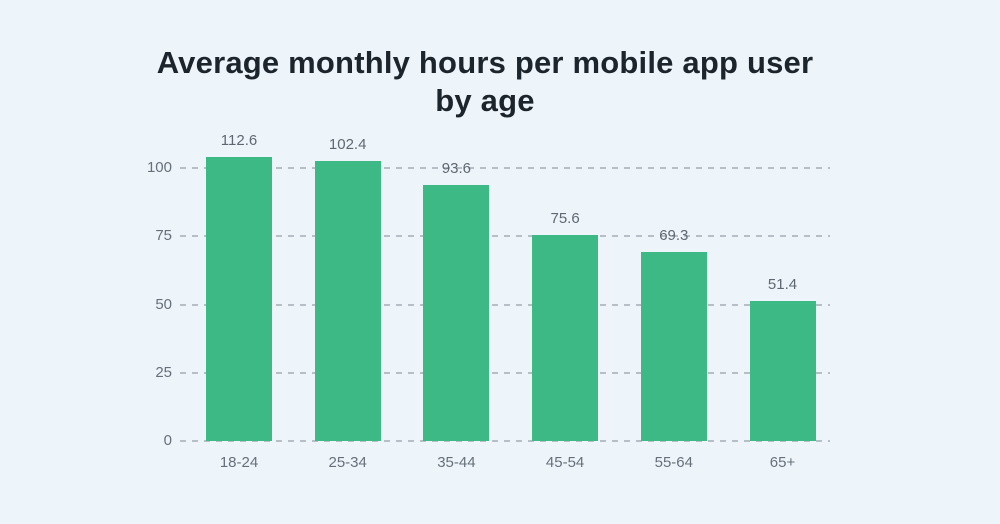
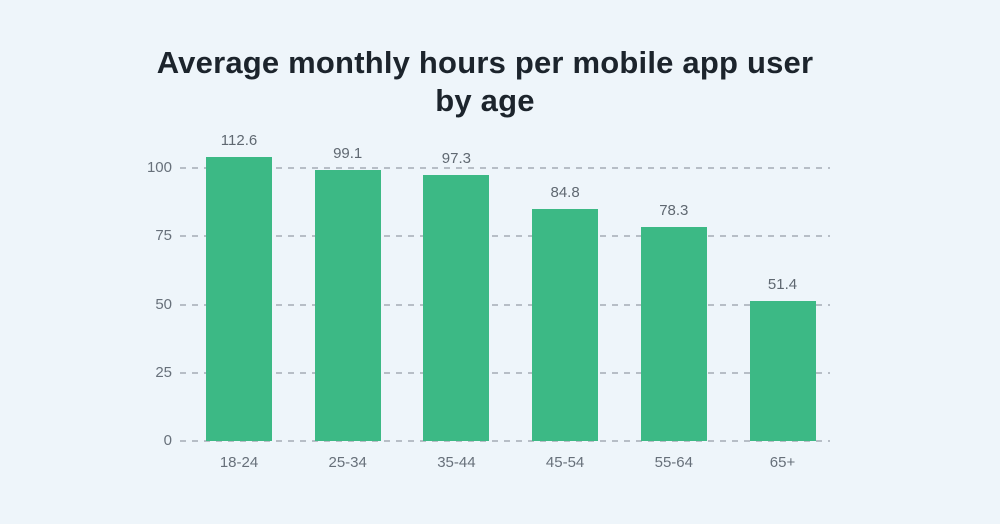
25-34: 102.4 -> 99.1
35-44: 93.6 -> 97.3
45-54: 75.6 -> 84.8
55-64: 69.3 -> 78.3
